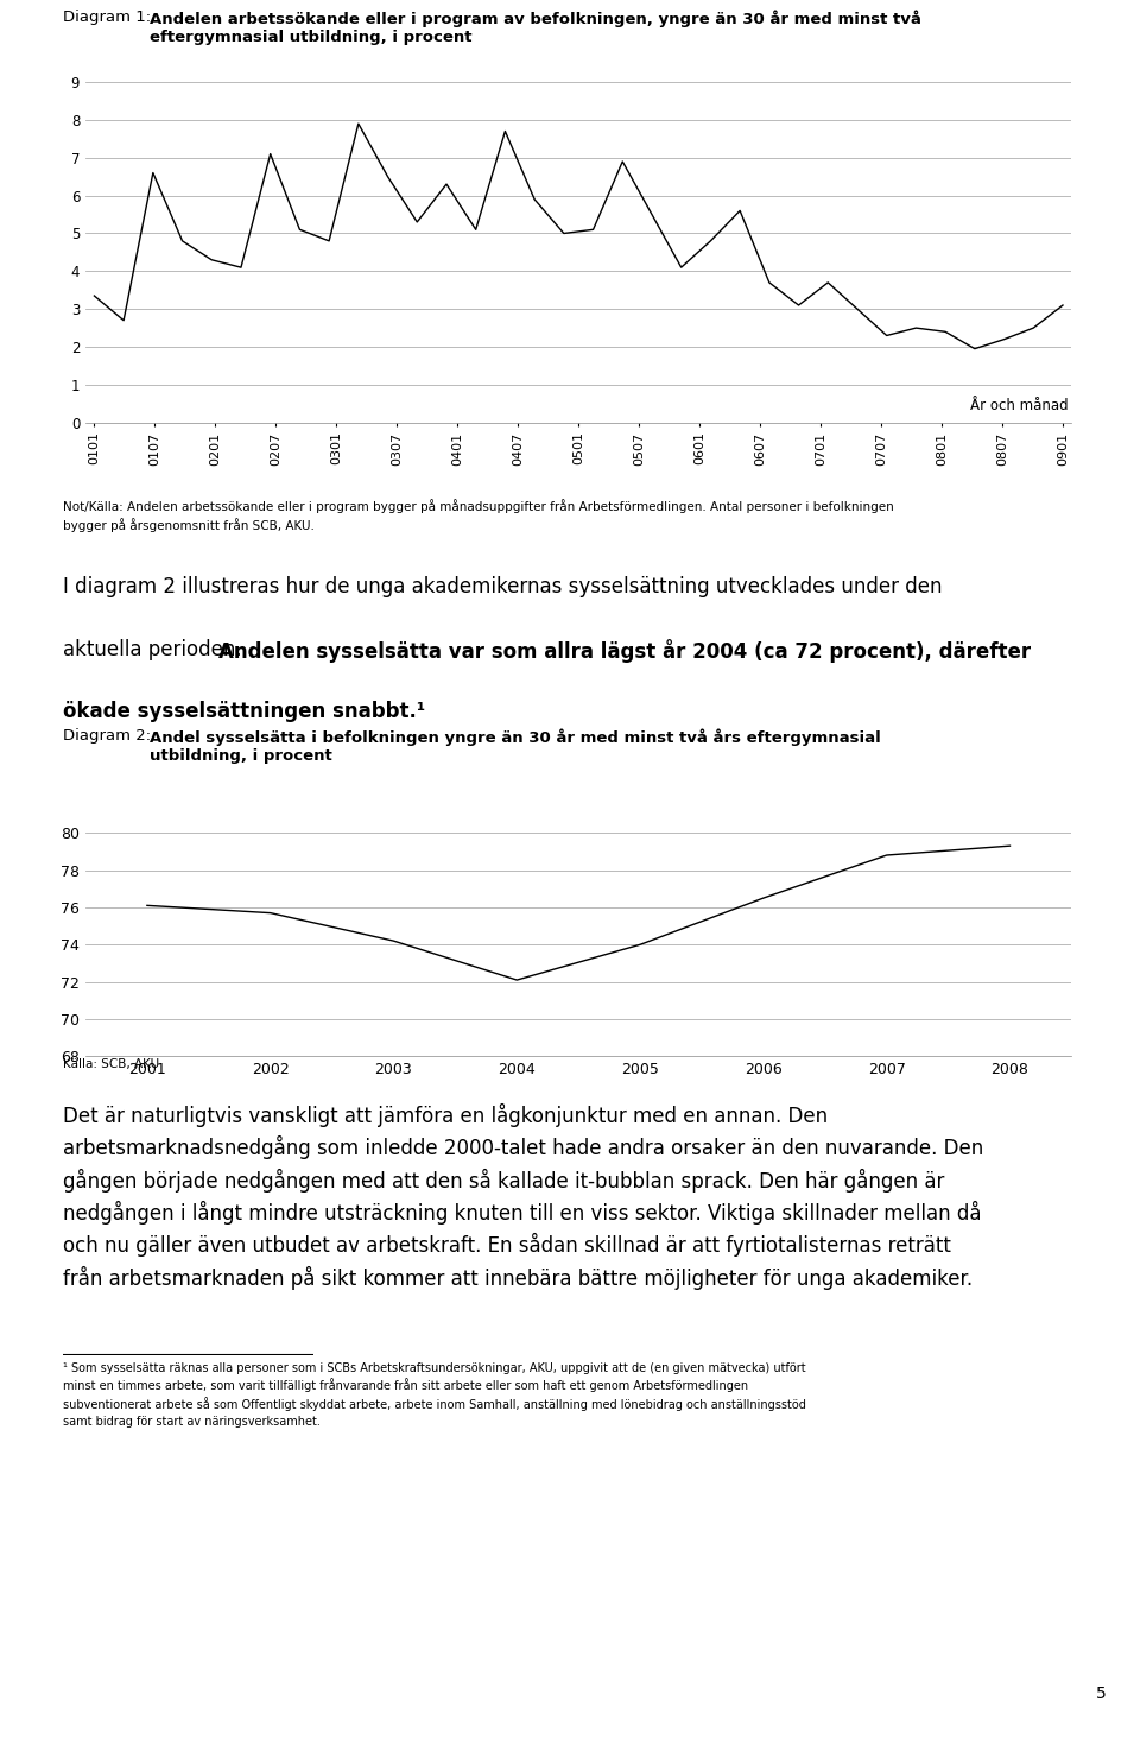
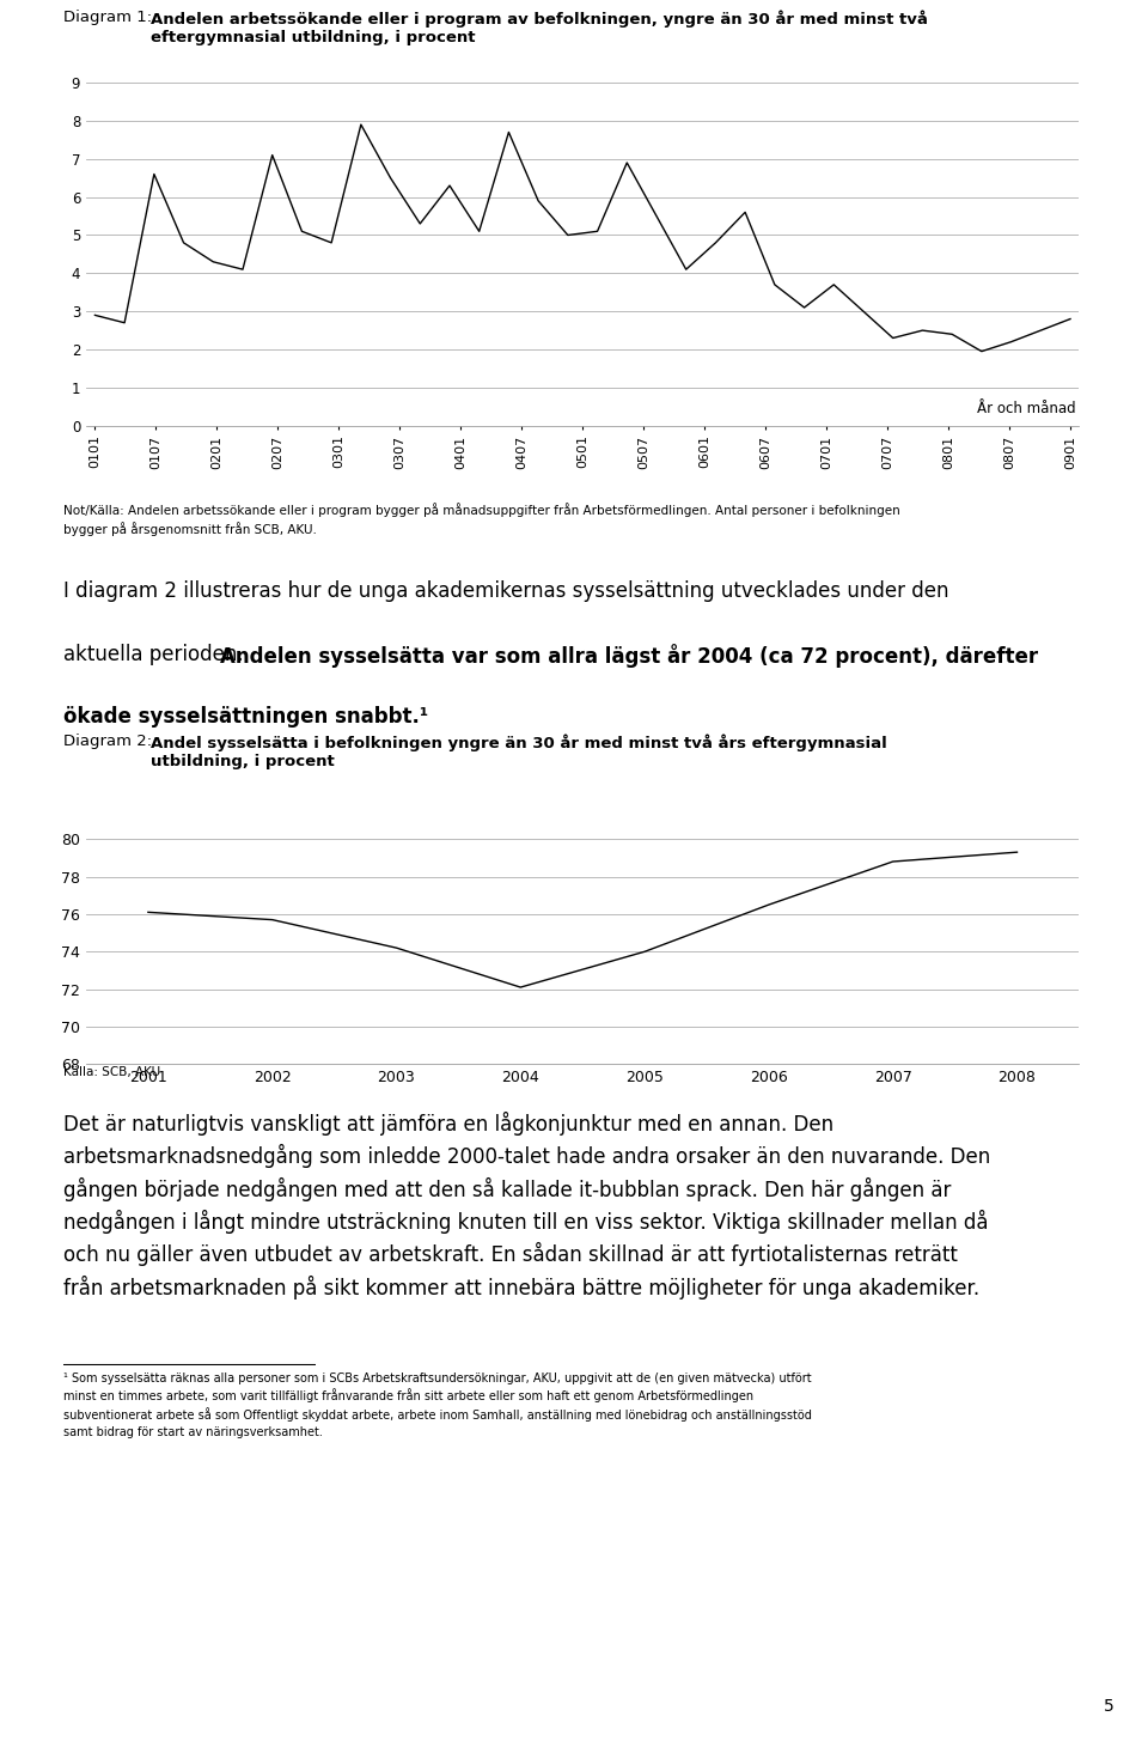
0101: 3.35 -> 2.90
0901: 3.10 -> 2.80
